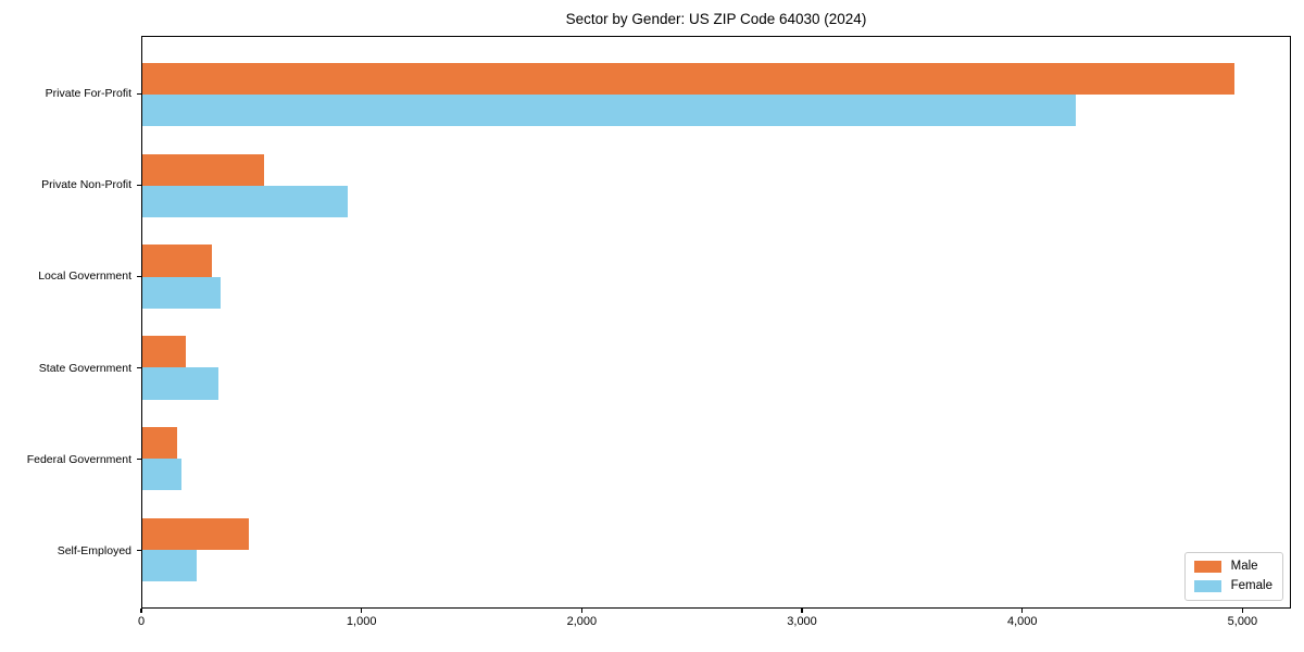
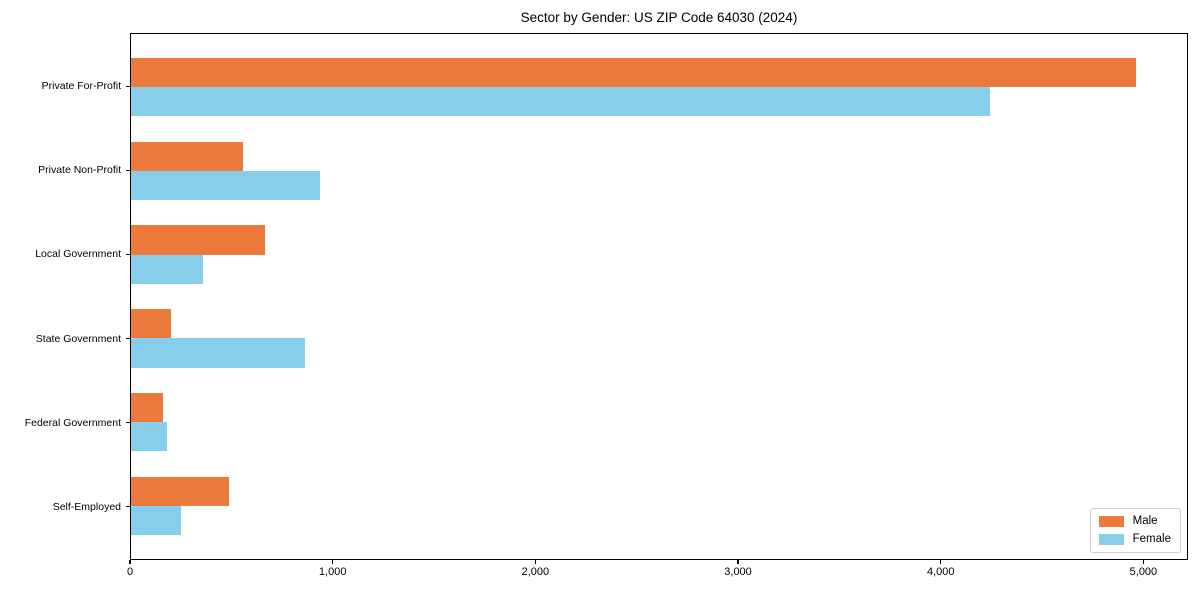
Male/Local Government: 320 -> 660
Female/State Government: 340 -> 860
